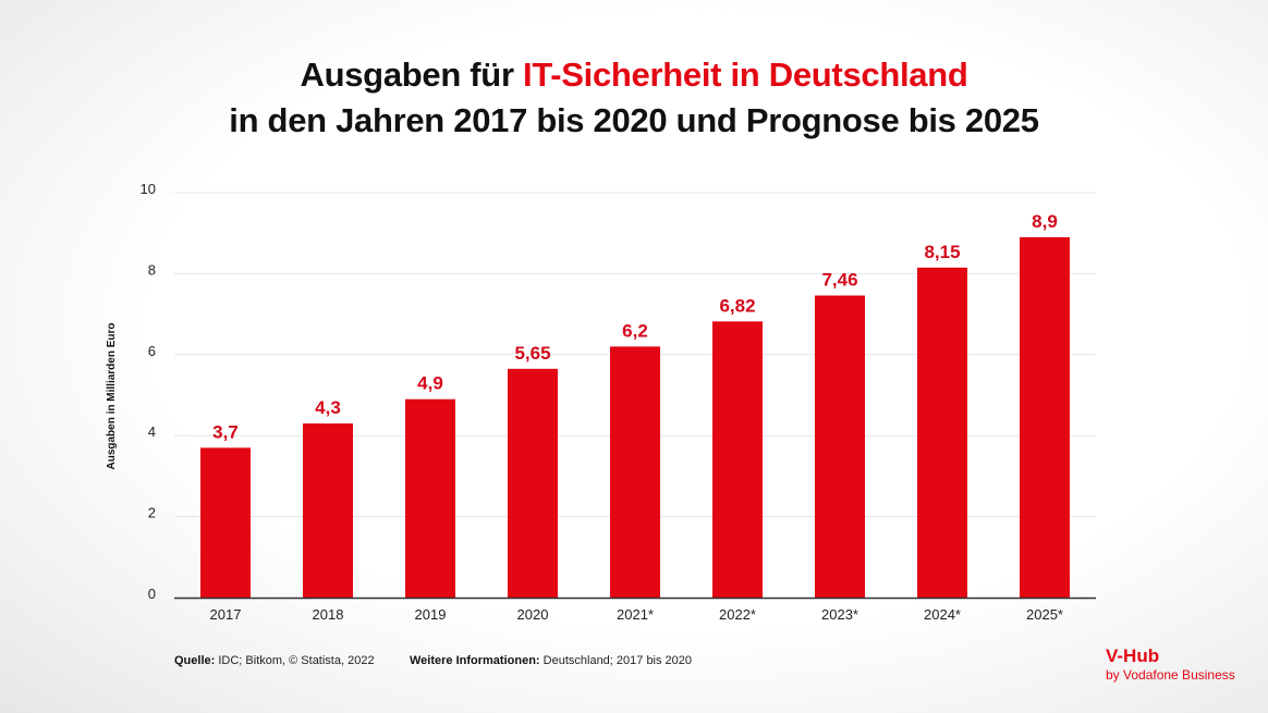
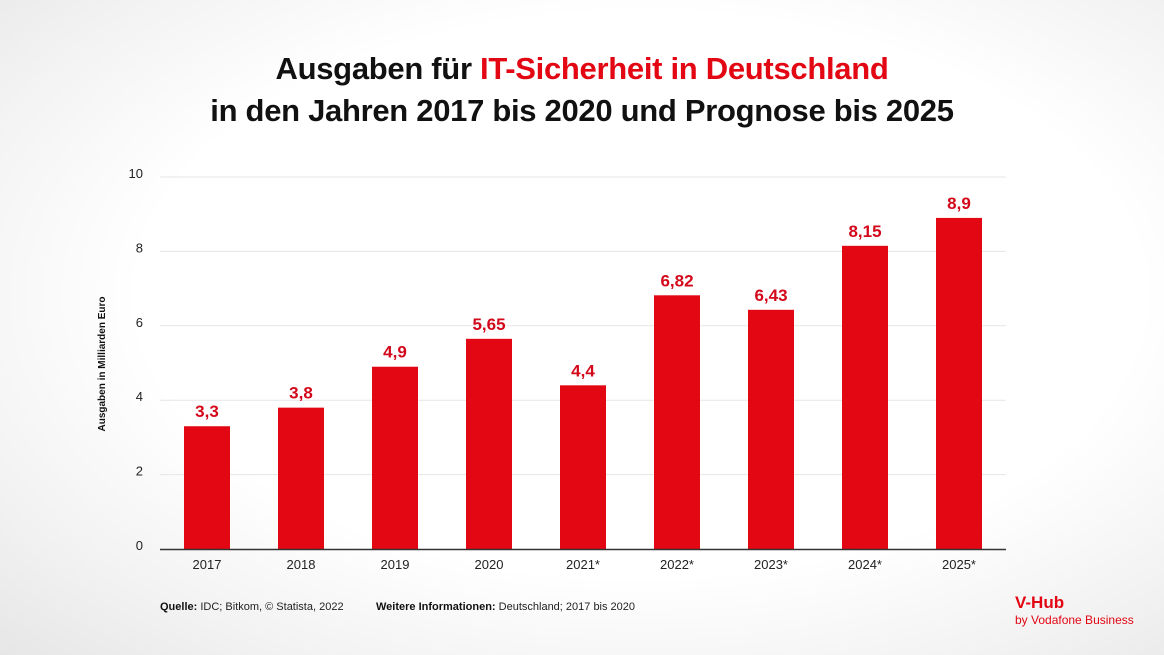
2017: 3,7 -> 3,3
2018: 4,3 -> 3,8
2021*: 6,2 -> 4,4
2023*: 7,46 -> 6,43
